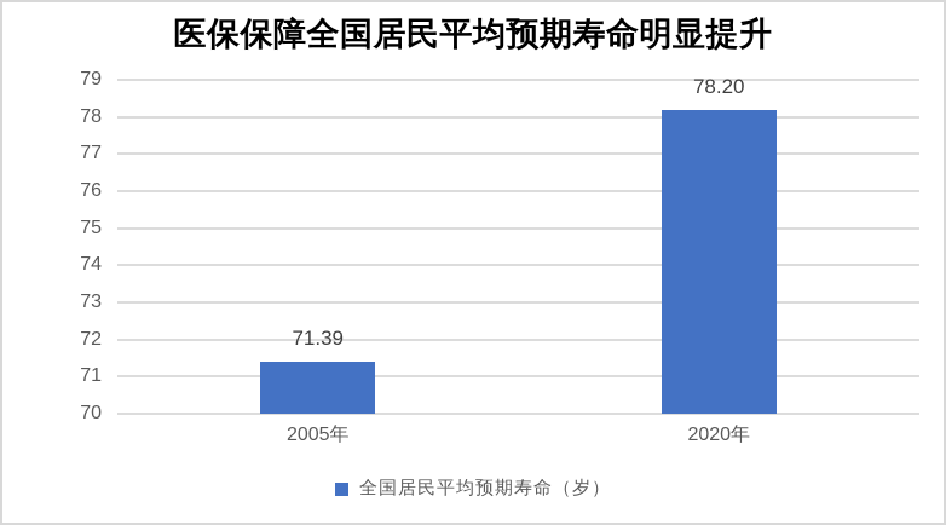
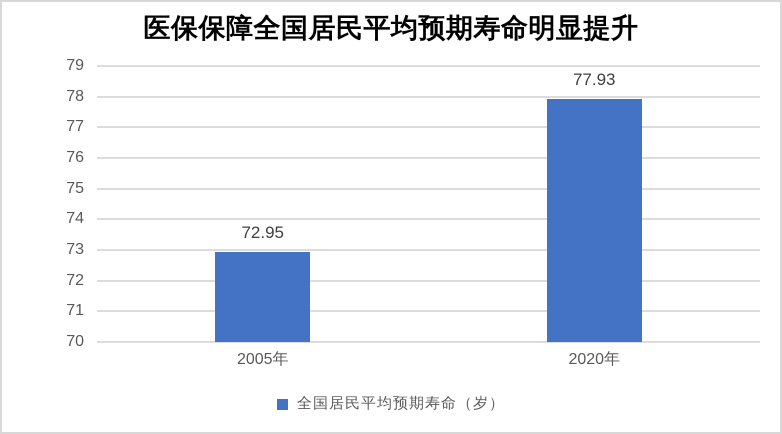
2005年: 71.39 -> 72.95
2020年: 78.20 -> 77.93
